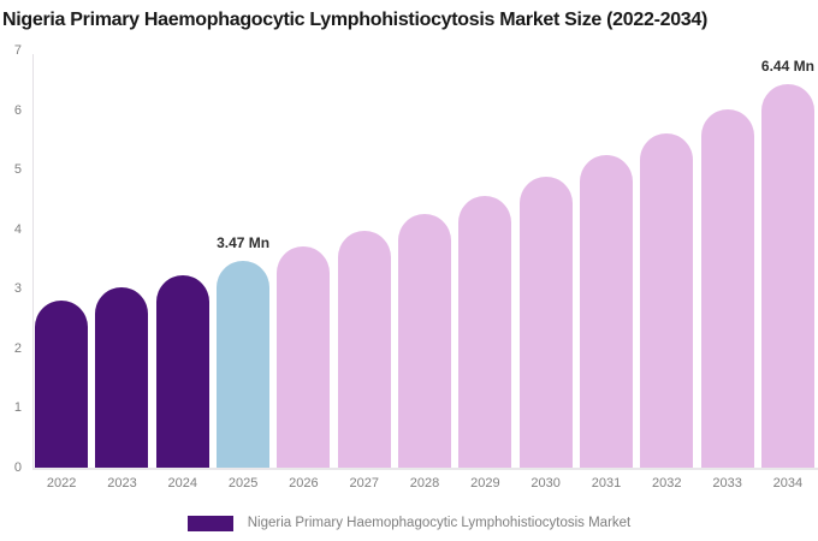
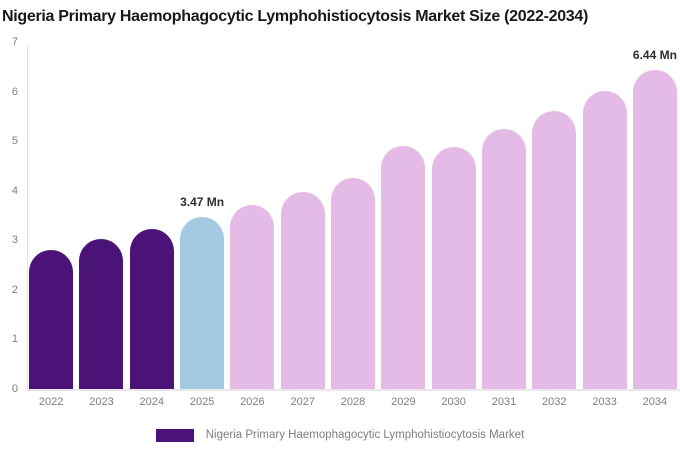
2029: 4.6 -> 4.9
